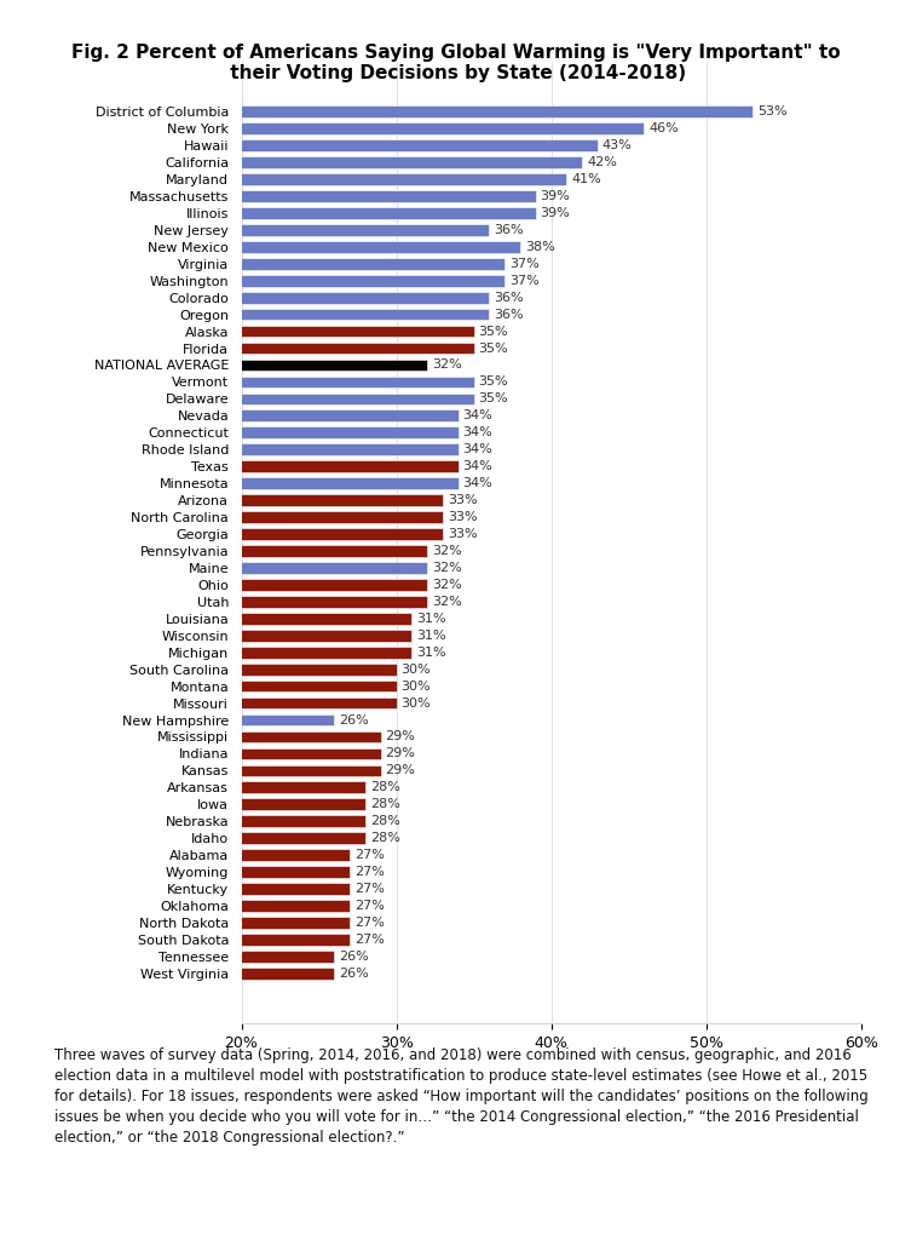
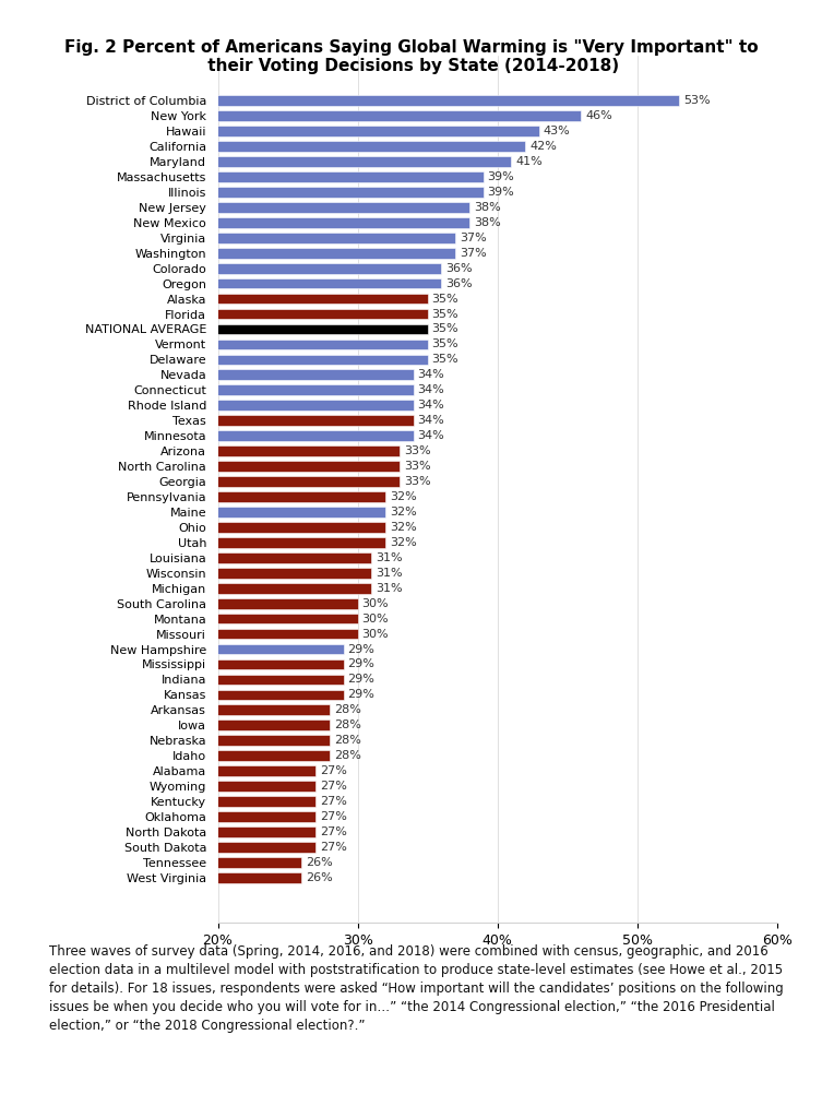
New Jersey: 36% -> 38%
NATIONAL AVERAGE: 32% -> 35%
New Hampshire: 26% -> 29%
